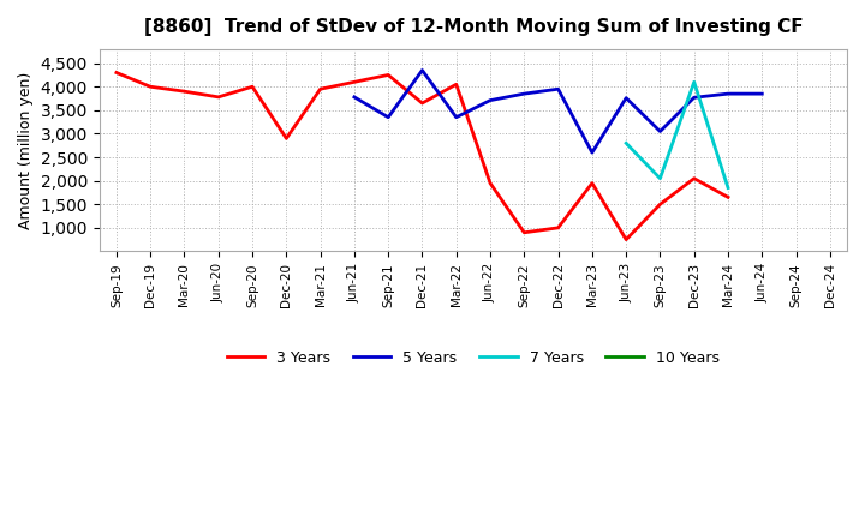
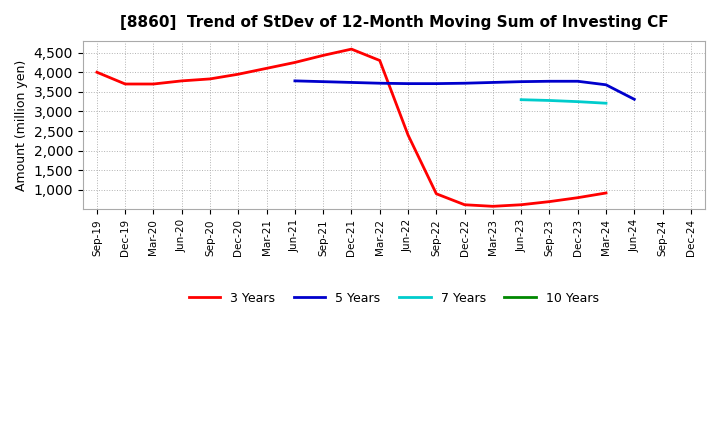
3 Years/Sep-19: 4,300 -> 4,000
3 Years/Dec-19: 4,000 -> 3,700
3 Years/Mar-20: 3,900 -> 3,700
3 Years/Sep-20: 4,000 -> 3,830
3 Years/Dec-20: 2,900 -> 3,950
3 Years/Mar-21: 3,950 -> 4,100
3 Years/Jun-21: 4,100 -> 4,250
3 Years/Sep-21: 4,250 -> 4,430
5 Years/Sep-21: 3,350 -> 3,760
3 Years/Dec-21: 3,650 -> 4,590
5 Years/Dec-21: 4,350 -> 3,740
3 Years/Mar-22: 4,050 -> 4,300
5 Years/Mar-22: 3,350 -> 3,720
3 Years/Jun-22: 1,950 -> 2,400
5 Years/Sep-22: 3,850 -> 3,710
3 Years/Dec-22: 1,000 -> 620
5 Years/Dec-22: 3,950 -> 3,720
3 Years/Mar-23: 1,950 -> 580
5 Years/Mar-23: 2,600 -> 3,740
3 Years/Jun-23: 750 -> 620
7 Years/Jun-23: 2,800 -> 3,300
3 Years/Sep-23: 1,500 -> 700
5 Years/Sep-23: 3,050 -> 3,770
7 Years/Sep-23: 2,050 -> 3,280
3 Years/Dec-23: 2,050 -> 800
7 Years/Dec-23: 4,100 -> 3,250
3 Years/Mar-24: 1,650 -> 920
5 Years/Mar-24: 3,850 -> 3,680
7 Years/Mar-24: 1,850 -> 3,210
5 Years/Jun-24: 3,850 -> 3,310
